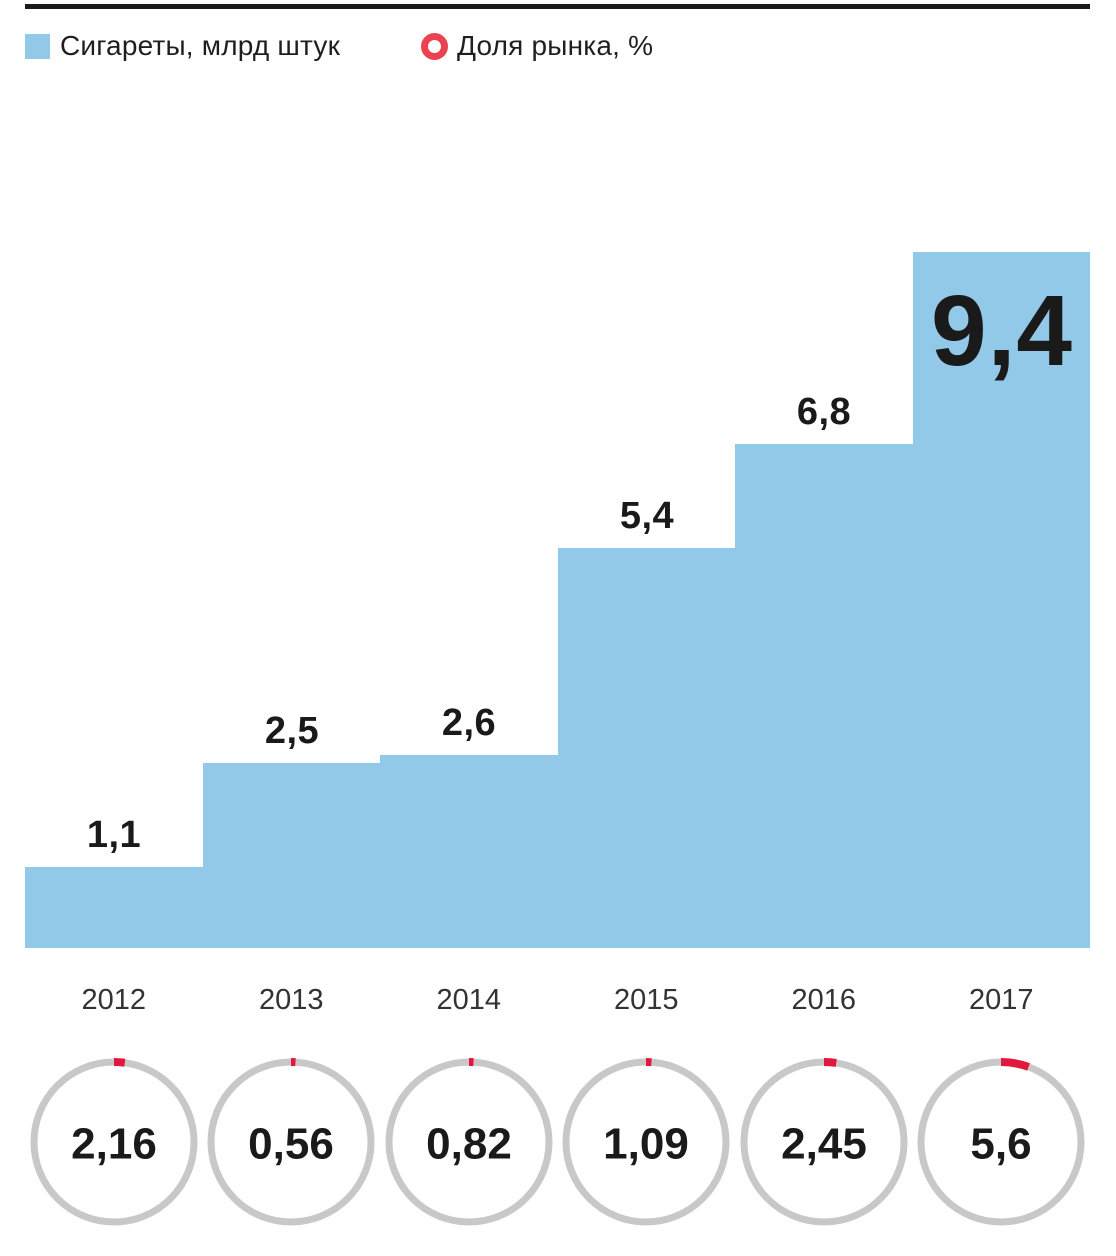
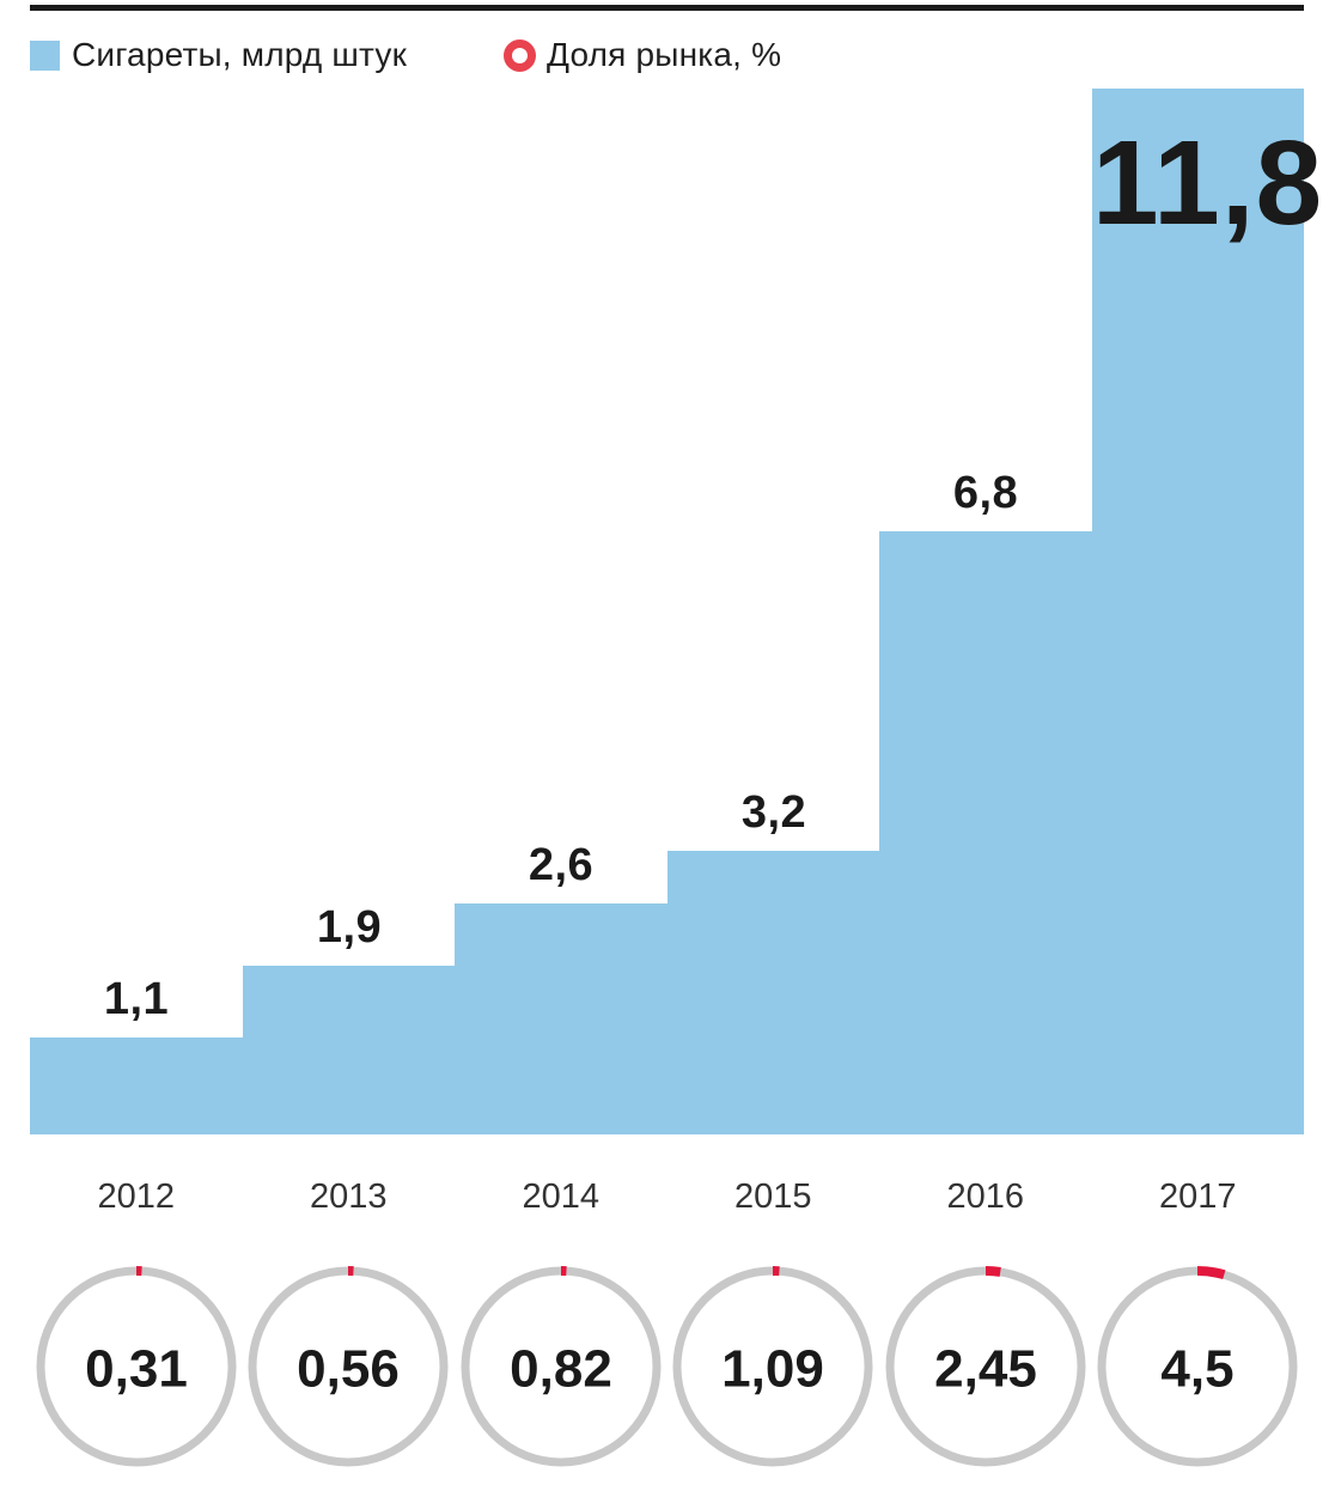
Доля рынка, %/2012: 2,16 -> 0,31
Сигареты, млрд штук/2013: 2,5 -> 1,9
Сигареты, млрд штук/2015: 5,4 -> 3,2
Сигареты, млрд штук/2017: 9,4 -> 11,8
Доля рынка, %/2017: 5,6 -> 4,5
